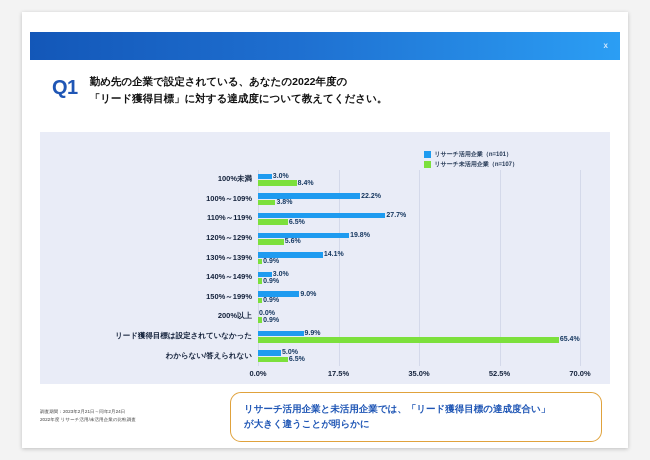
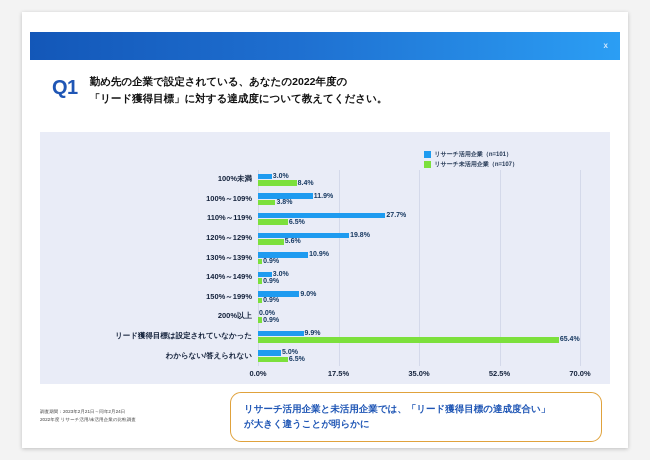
リサーチ活用企業（n=101）/100%～109%: 22.2% -> 11.9%
リサーチ活用企業（n=101）/130%～139%: 14.1% -> 10.9%
